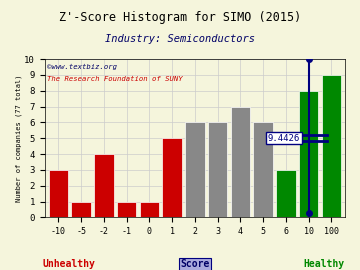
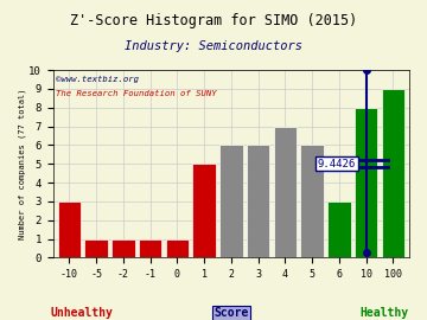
-2: 4 -> 1
